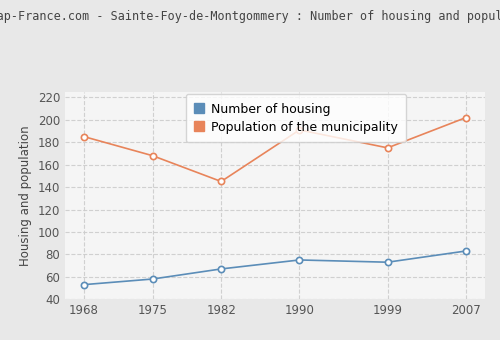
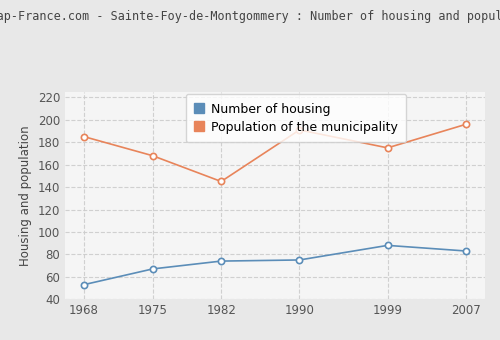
Number of housing/1975: 58 -> 67
Number of housing/1982: 67 -> 74
Number of housing/1999: 73 -> 88
Population of the municipality/2007: 202 -> 196
